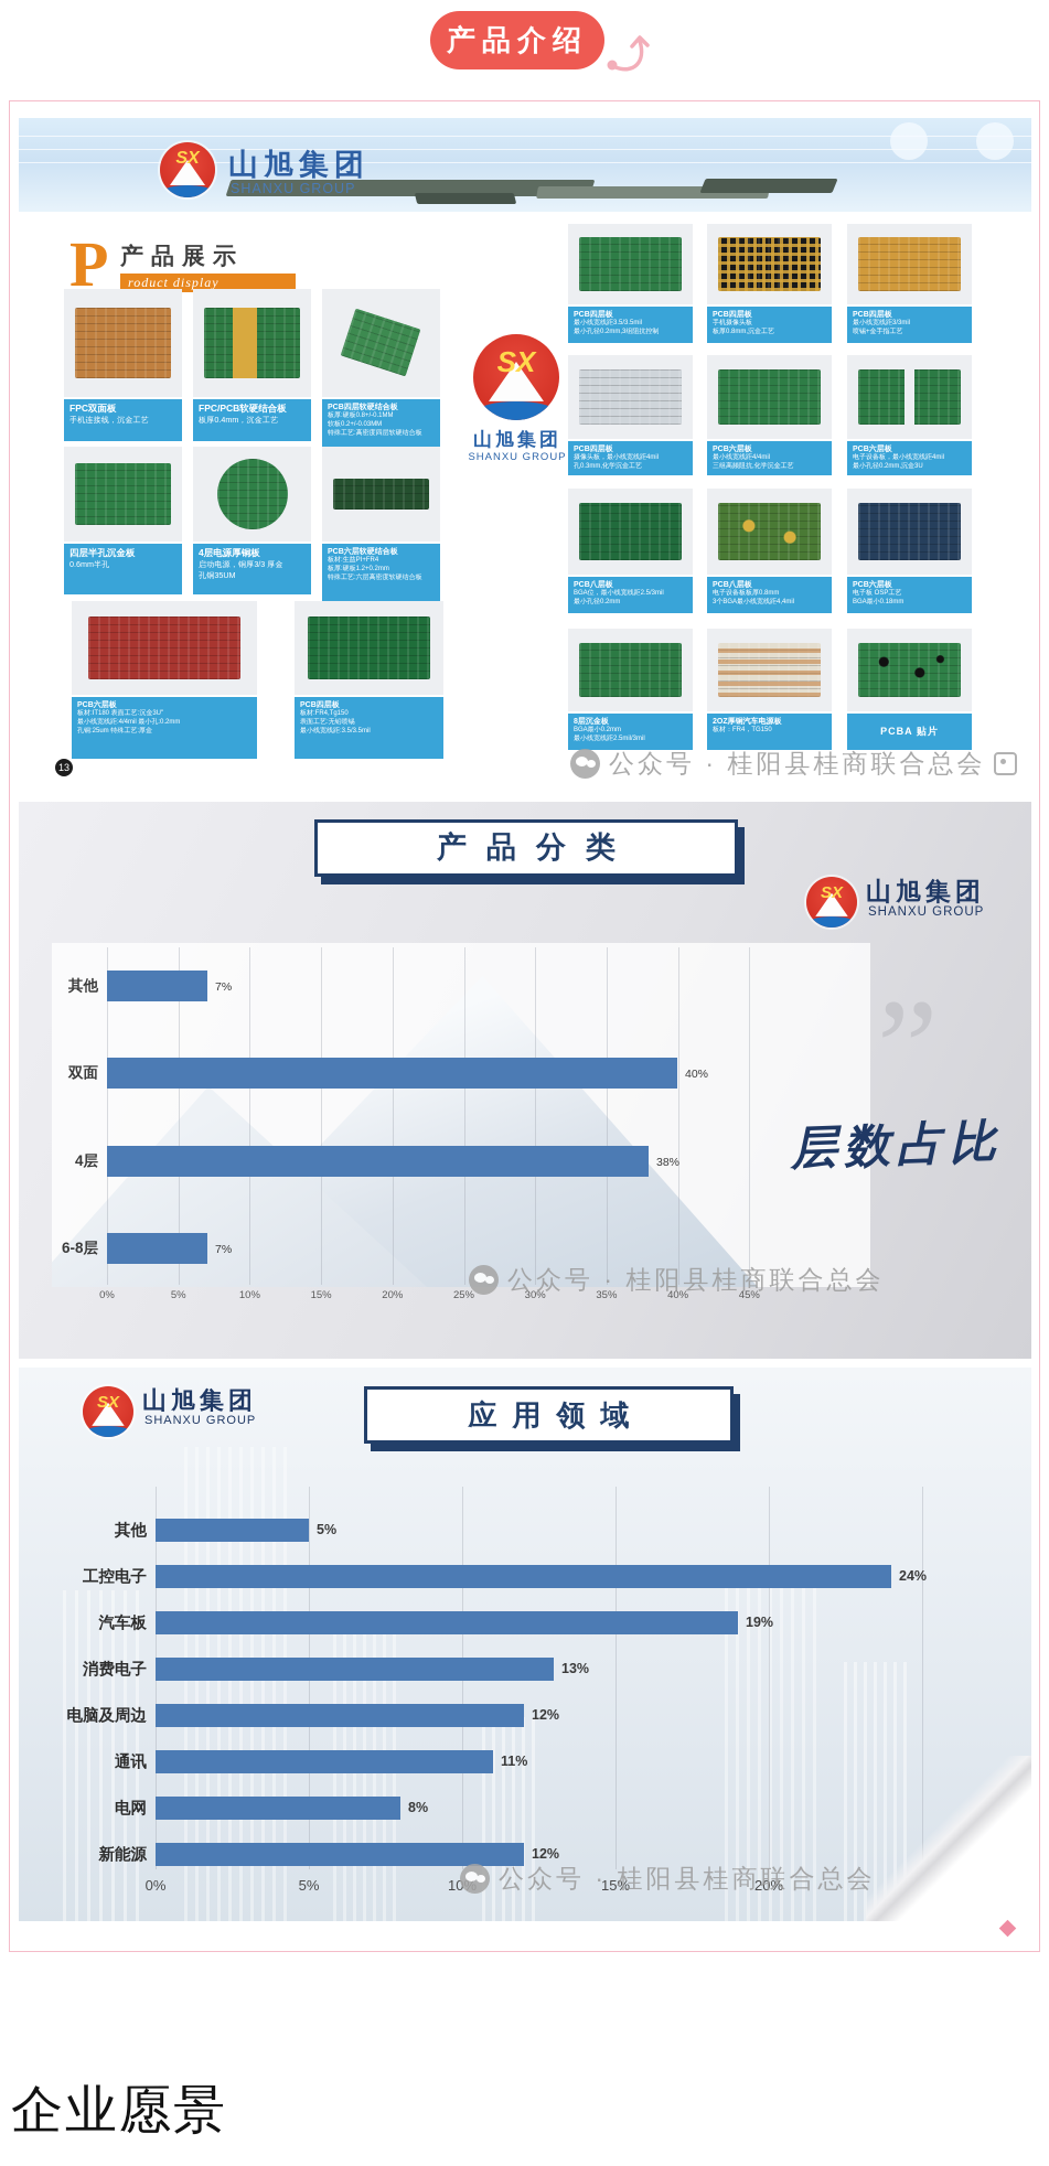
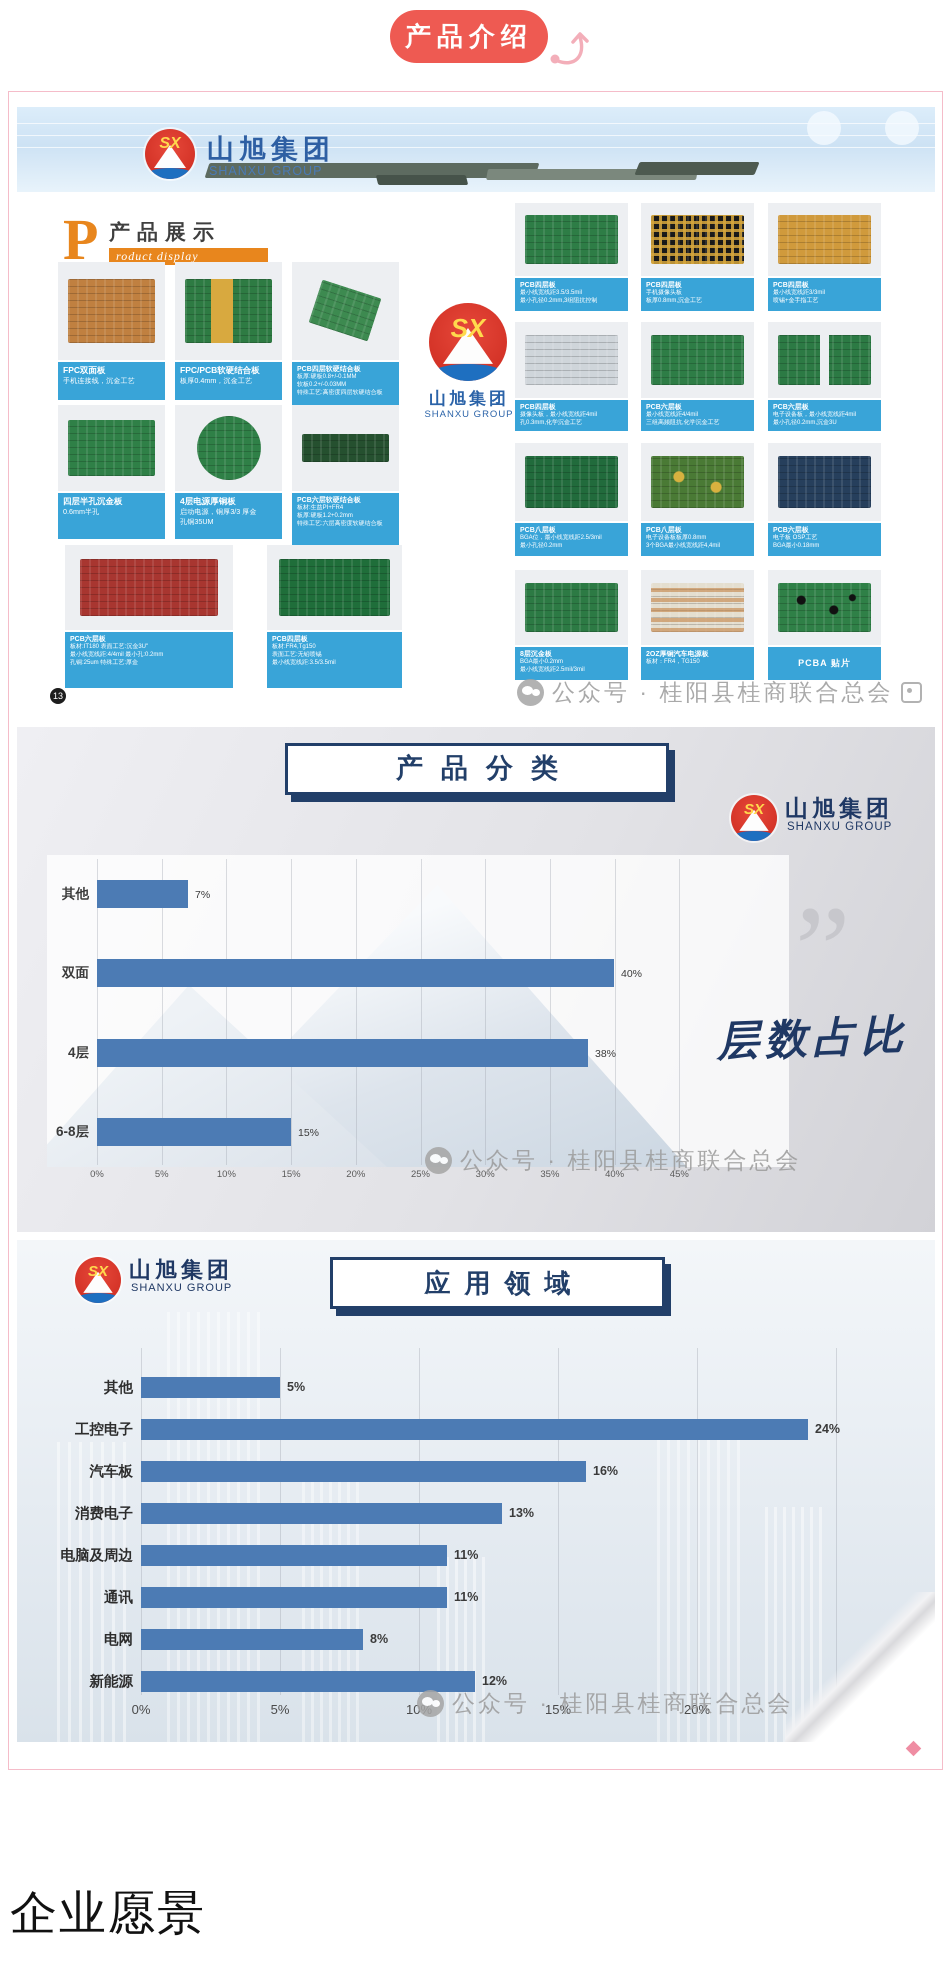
产品分类/6-8层: 7% -> 15%
应用领域/汽车板: 19% -> 16%
应用领域/电脑及周边: 12% -> 11%
